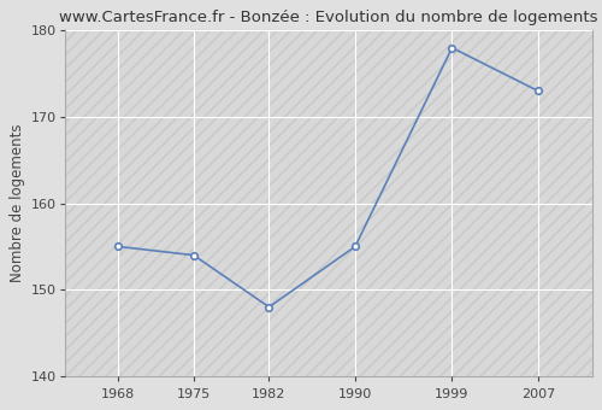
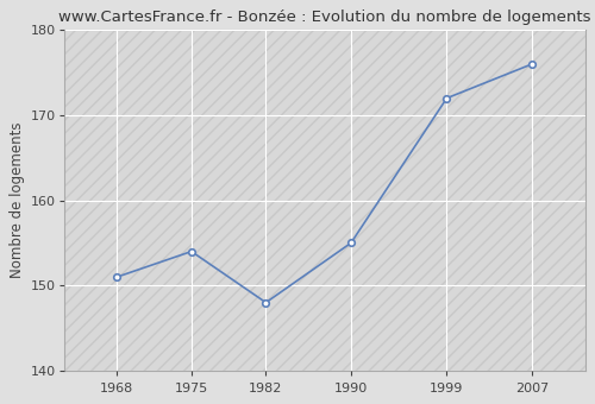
1968: 155 -> 151
1999: 178 -> 172
2007: 173 -> 176
